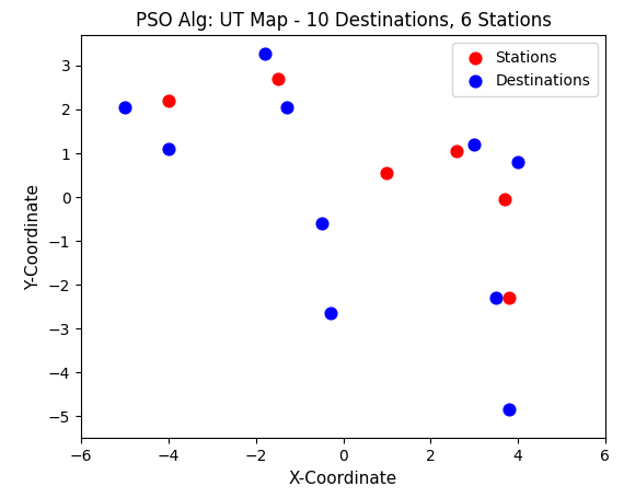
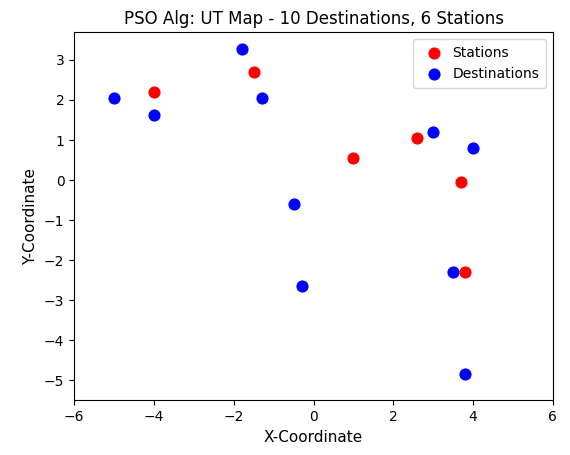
Destinations/−4: 1.10 -> 1.63
